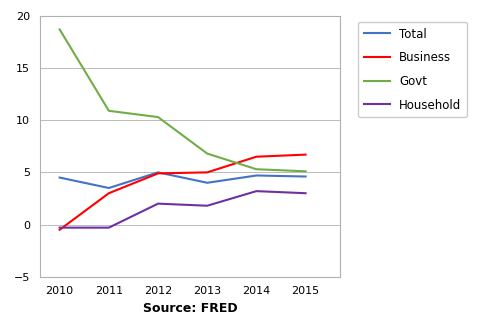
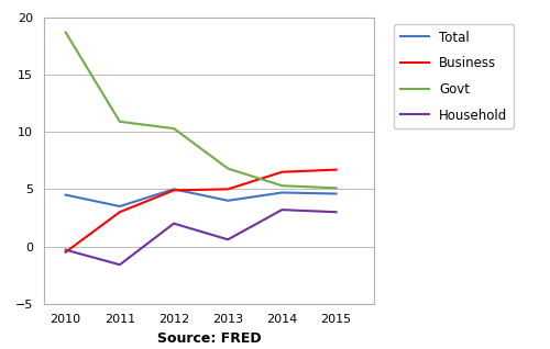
Household/2011: -0.3 -> -1.6
Household/2013: 1.8 -> 0.6
